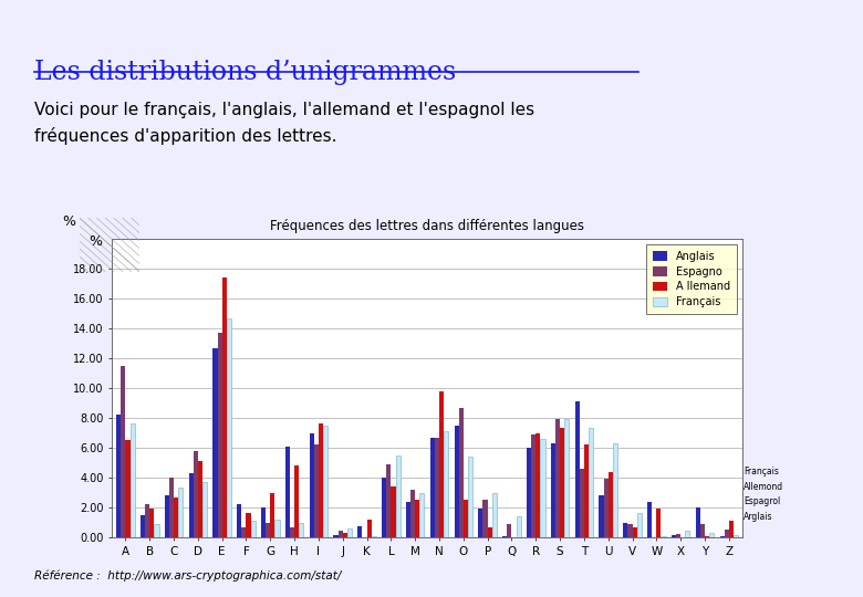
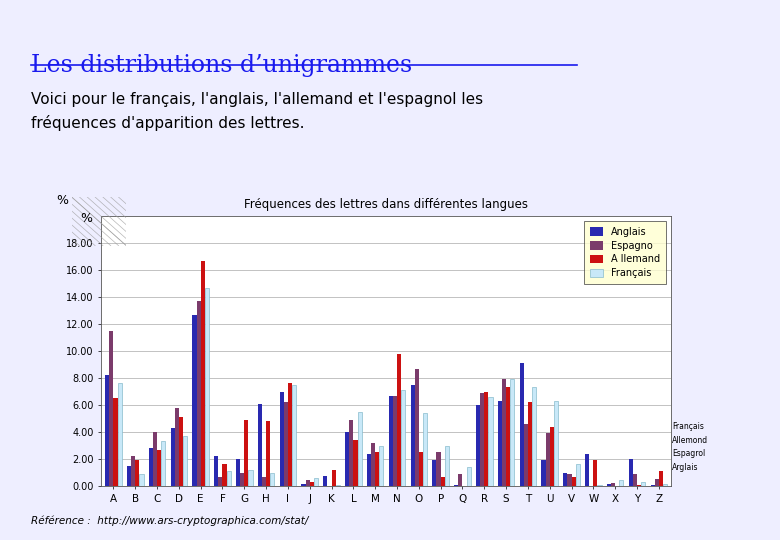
A llemand/E: 17.4 -> 16.7
A llemand/G: 3.0 -> 4.9
Anglais/U: 2.8 -> 1.9
